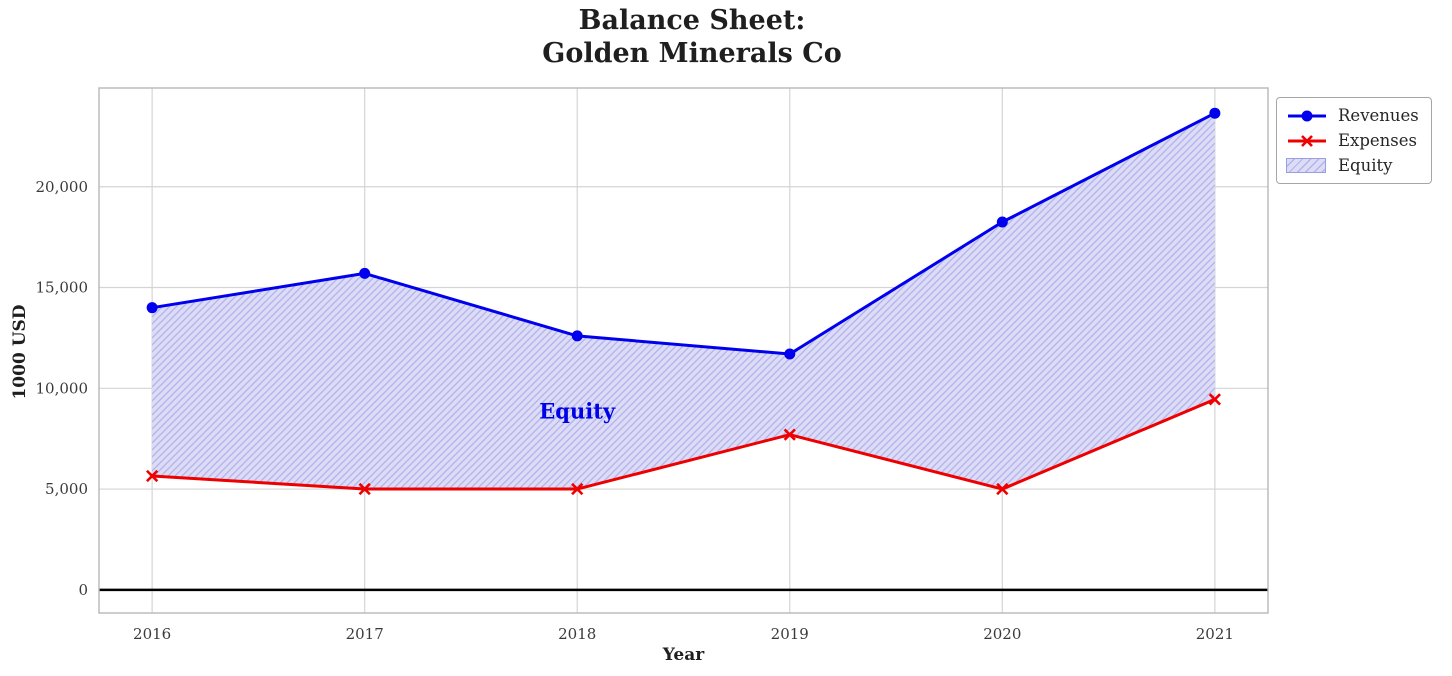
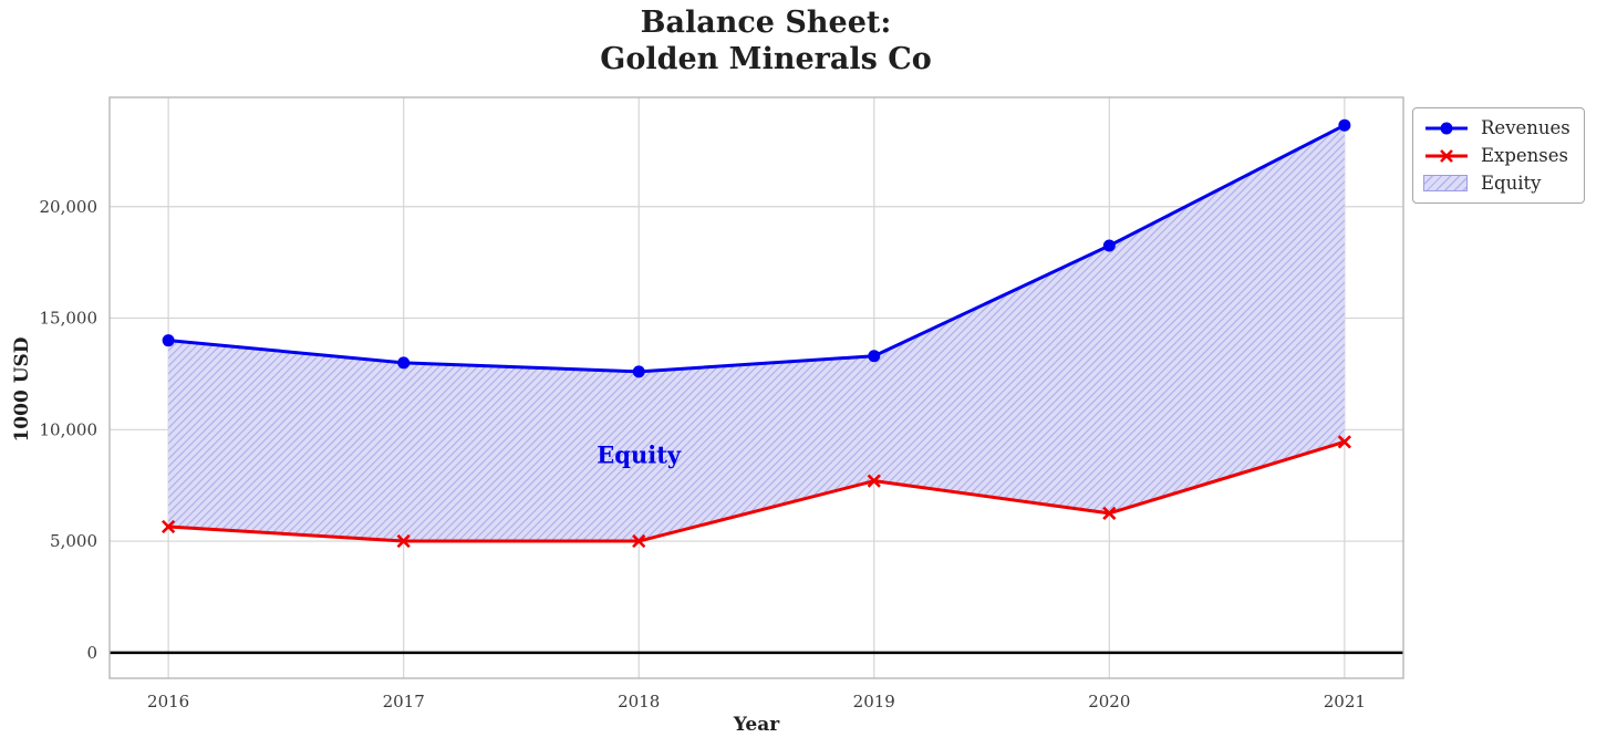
Revenues/2017: 15700 -> 13000
Revenues/2019: 11700 -> 13300
Expenses/2020: 5000 -> 6200
